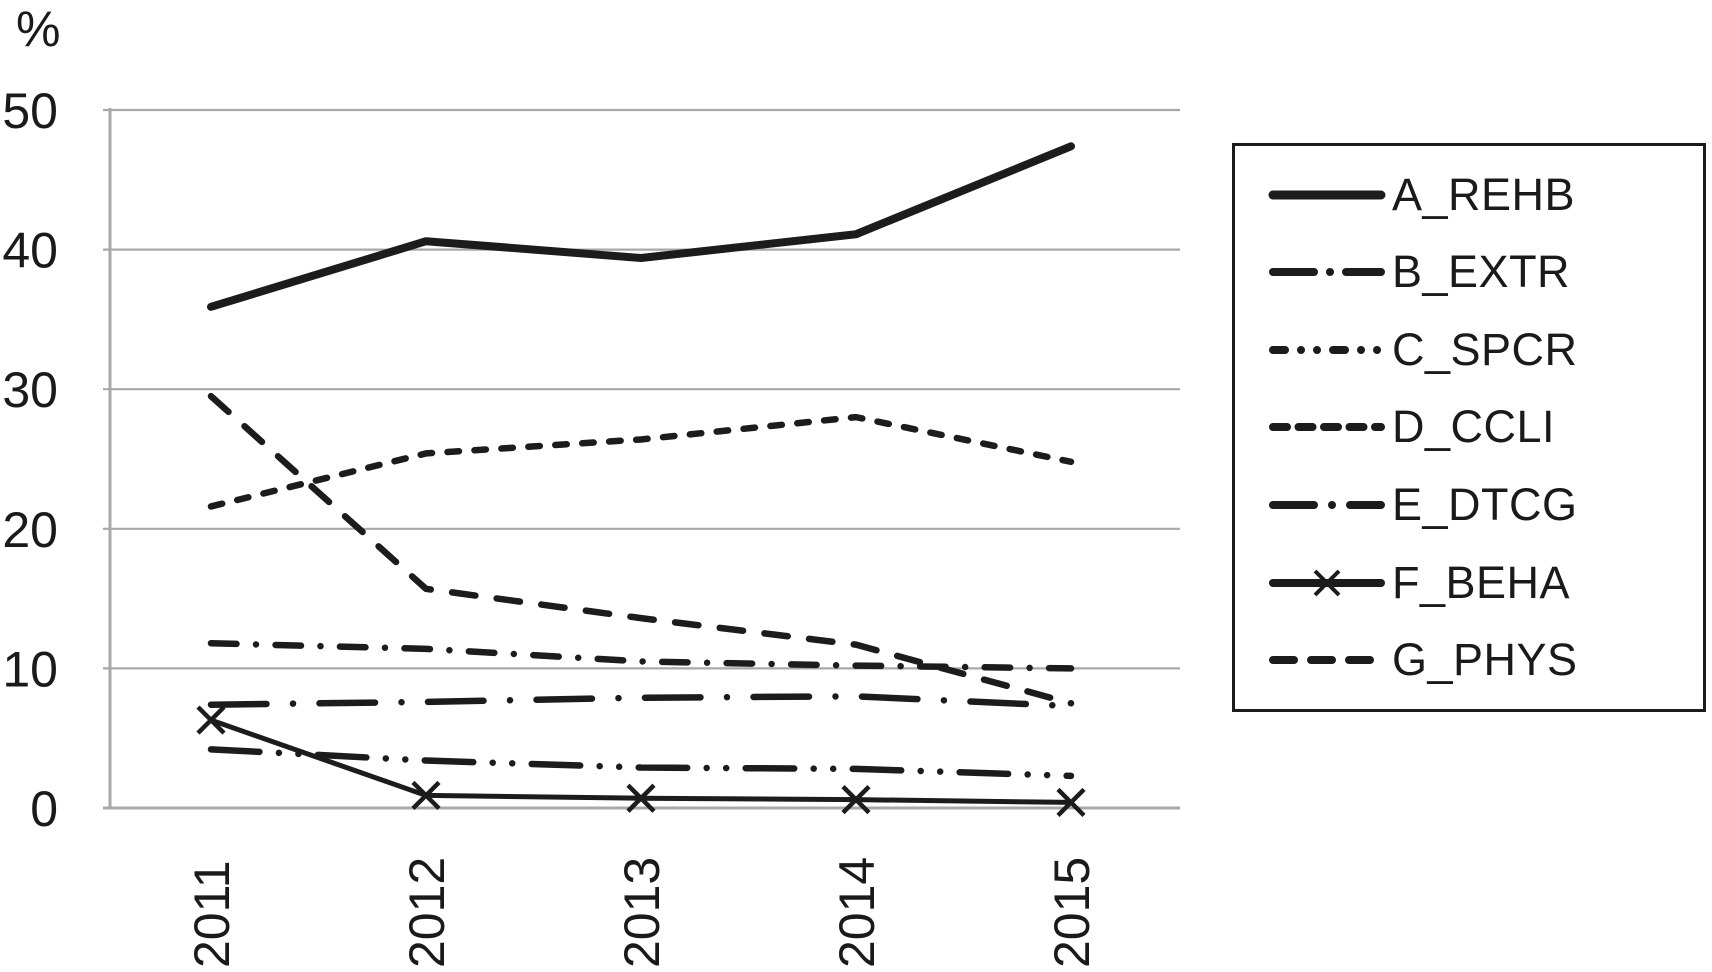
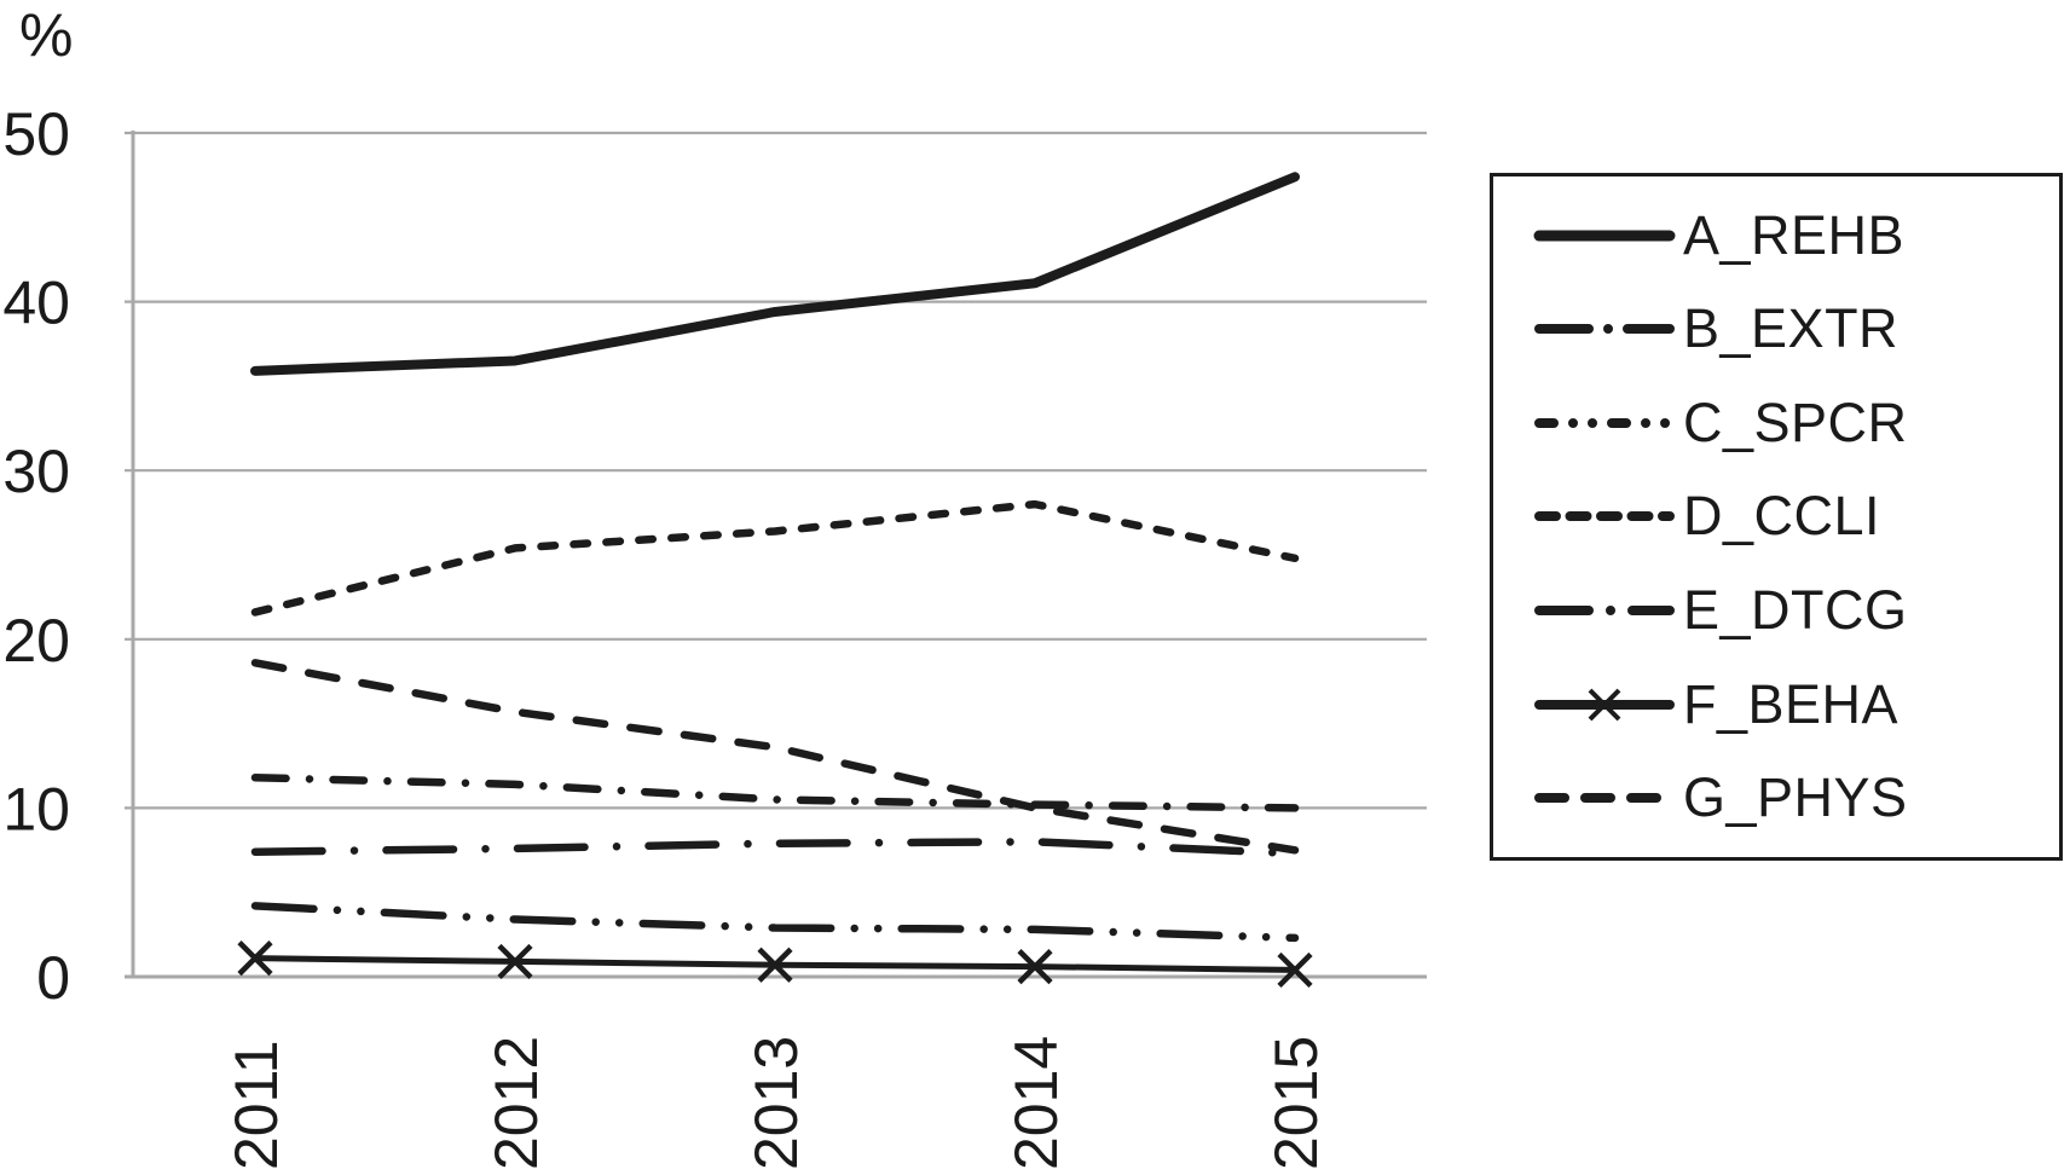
F_BEHA/2011: 6.3 -> 1.1
G_PHYS/2011: 29.5 -> 18.6
A_REHB/2012: 40.6 -> 36.5
G_PHYS/2014: 11.7 -> 10.0
